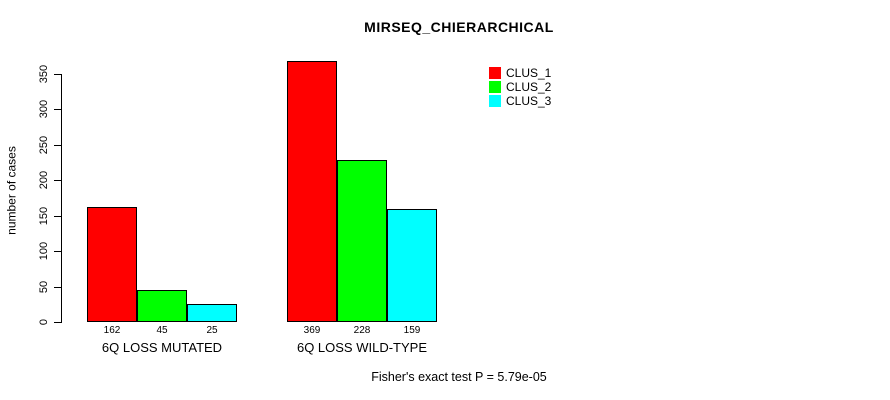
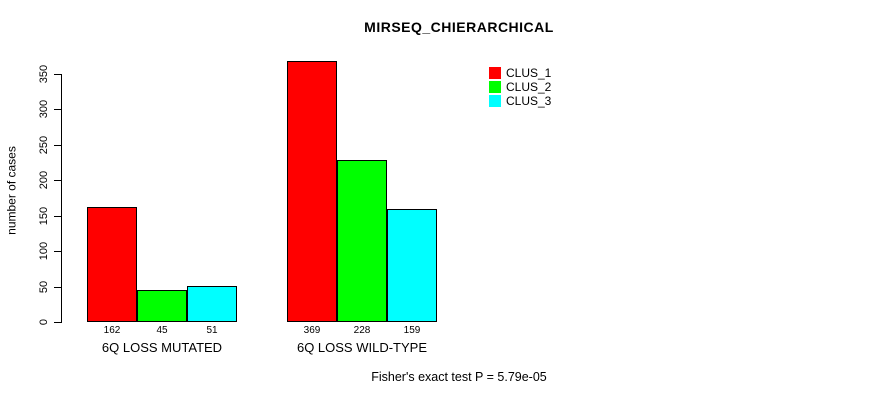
CLUS_3/6Q LOSS MUTATED: 25 -> 51
